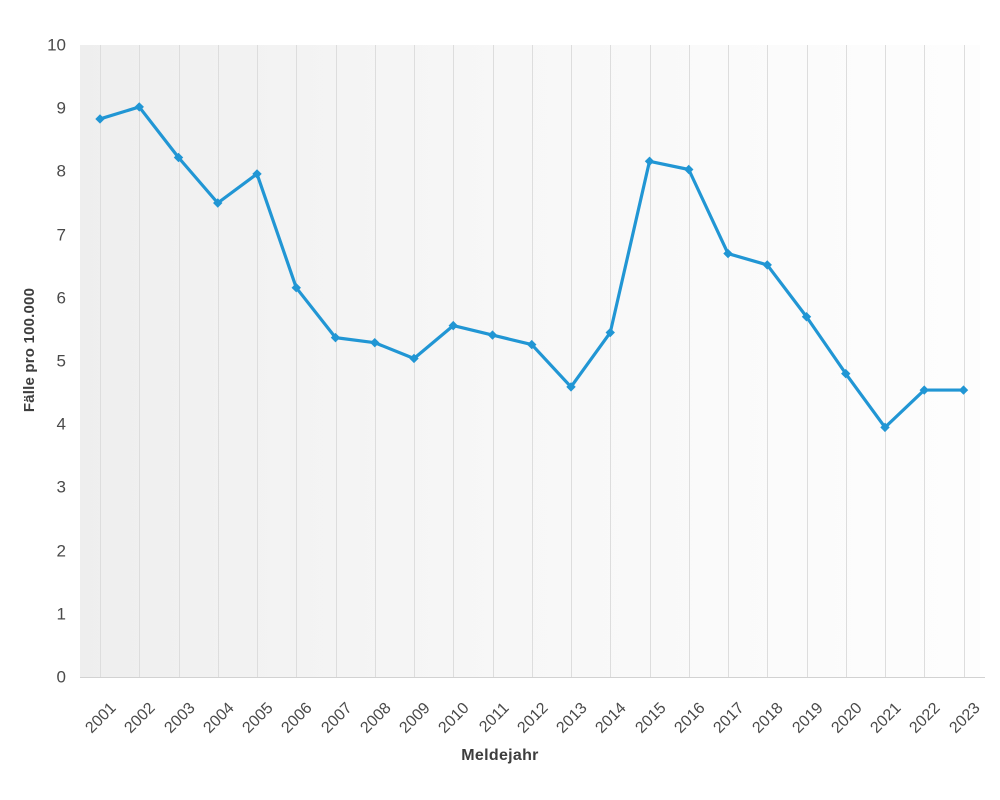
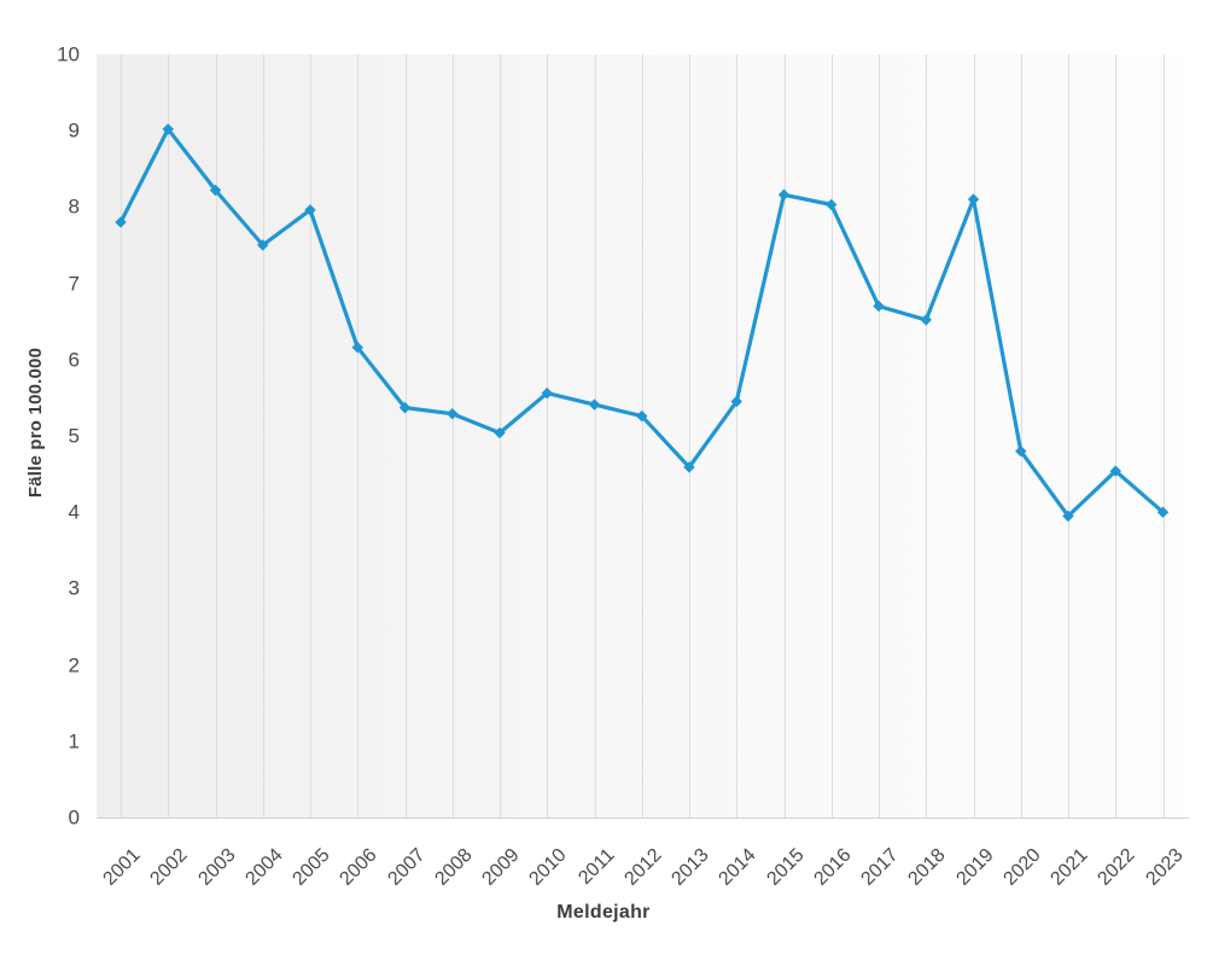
2001: 8.8 -> 7.8
2019: 5.7 -> 8.1
2023: 4.5 -> 4.0
